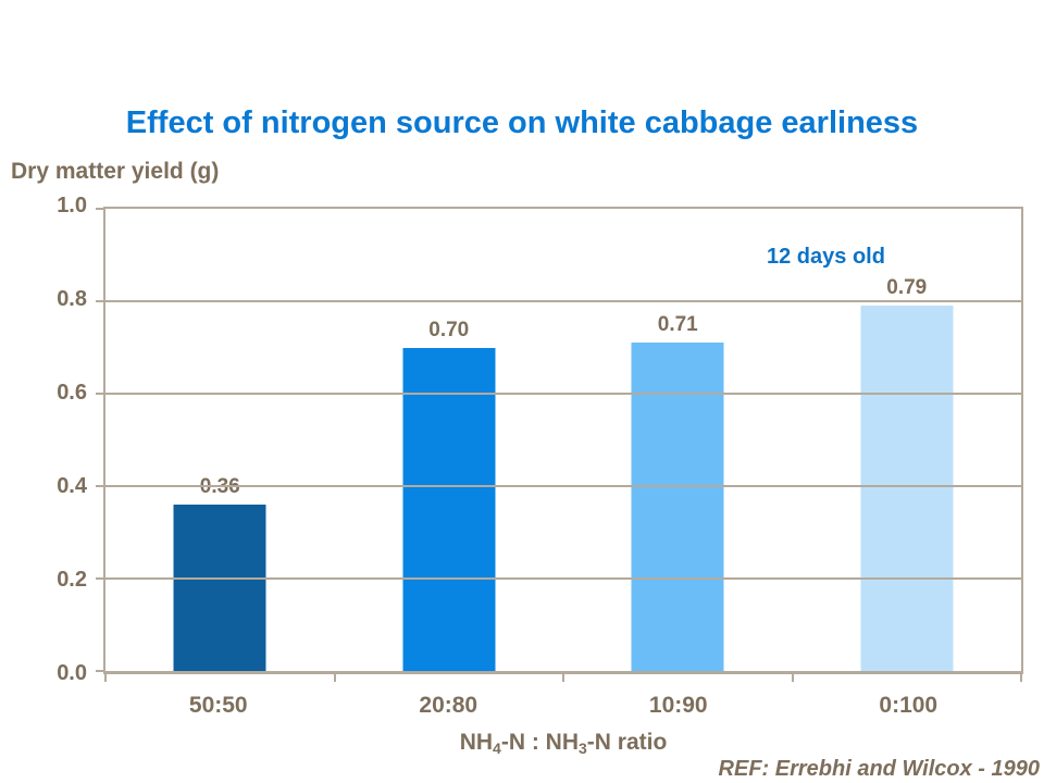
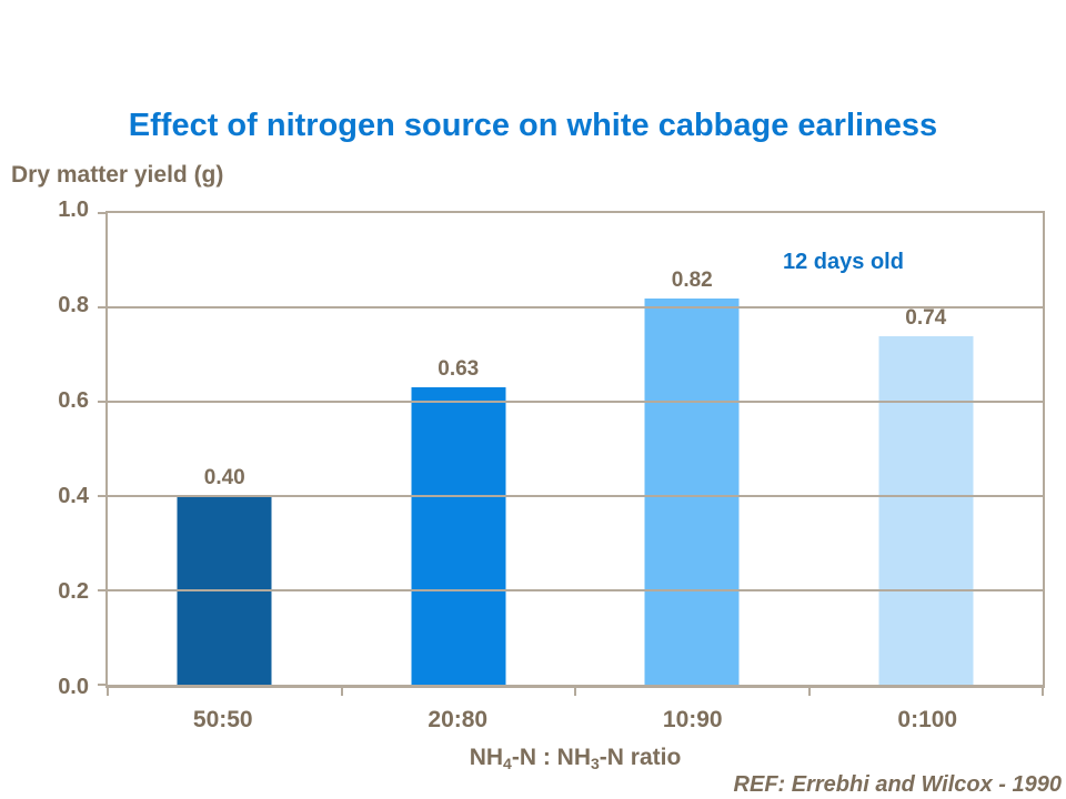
50:50: 0.36 -> 0.40
20:80: 0.70 -> 0.63
10:90: 0.71 -> 0.82
0:100: 0.79 -> 0.74
